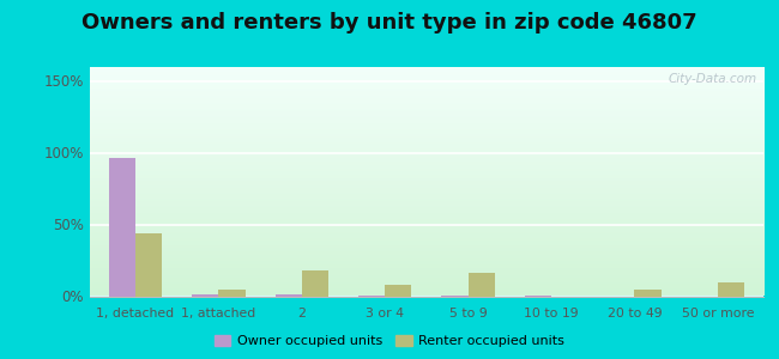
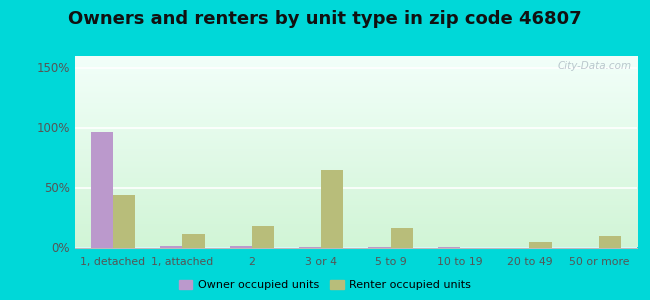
Renter occupied units/1, attached: 5% -> 11%
Renter occupied units/3 or 4: 8% -> 65%
